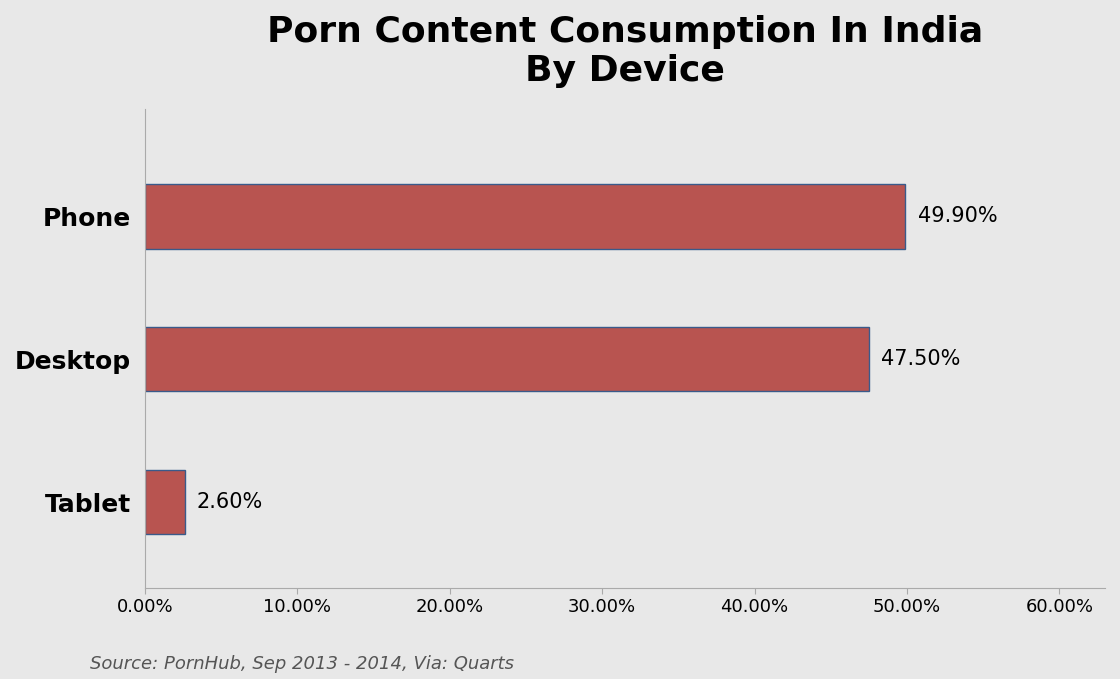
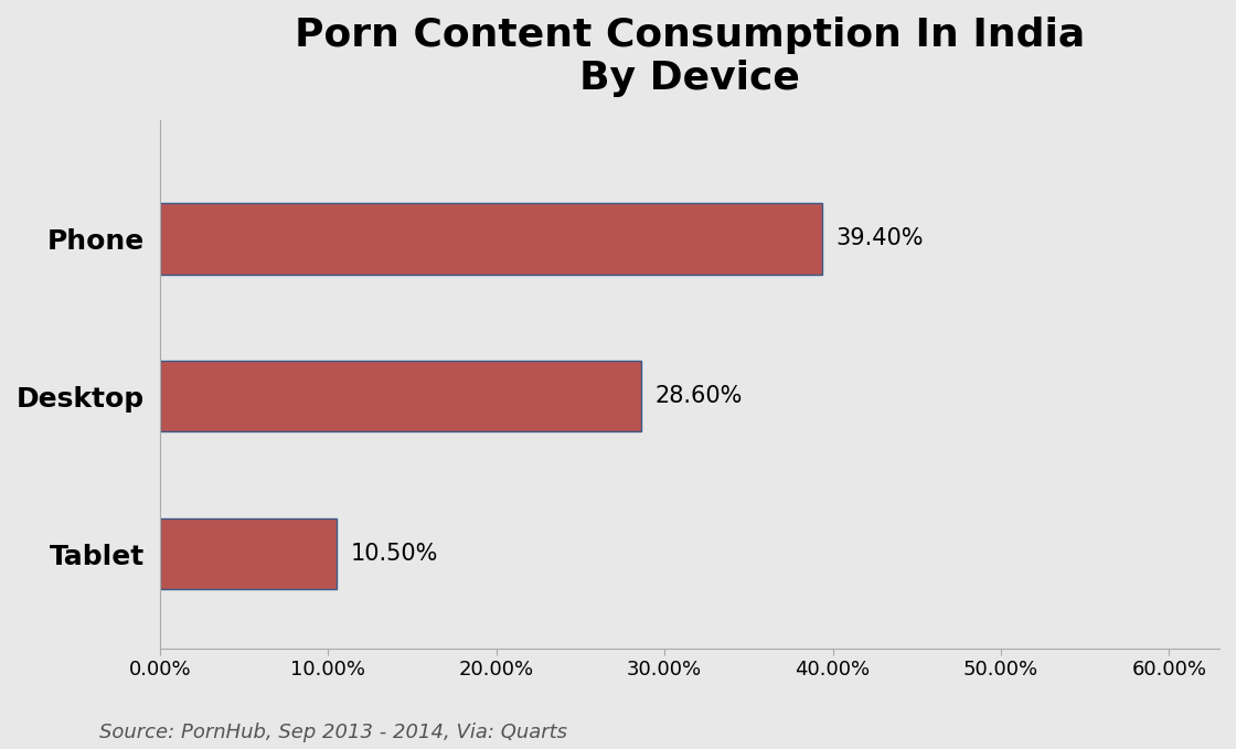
Phone: 49.90% -> 39.40%
Desktop: 47.50% -> 28.60%
Tablet: 2.60% -> 10.50%
